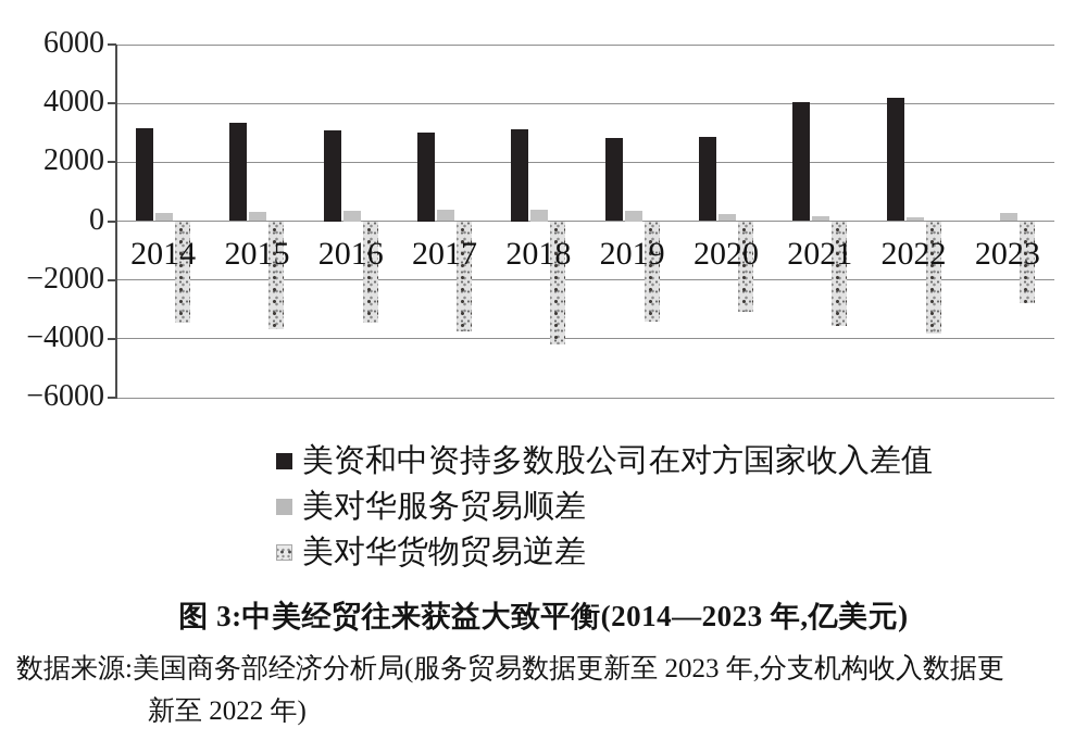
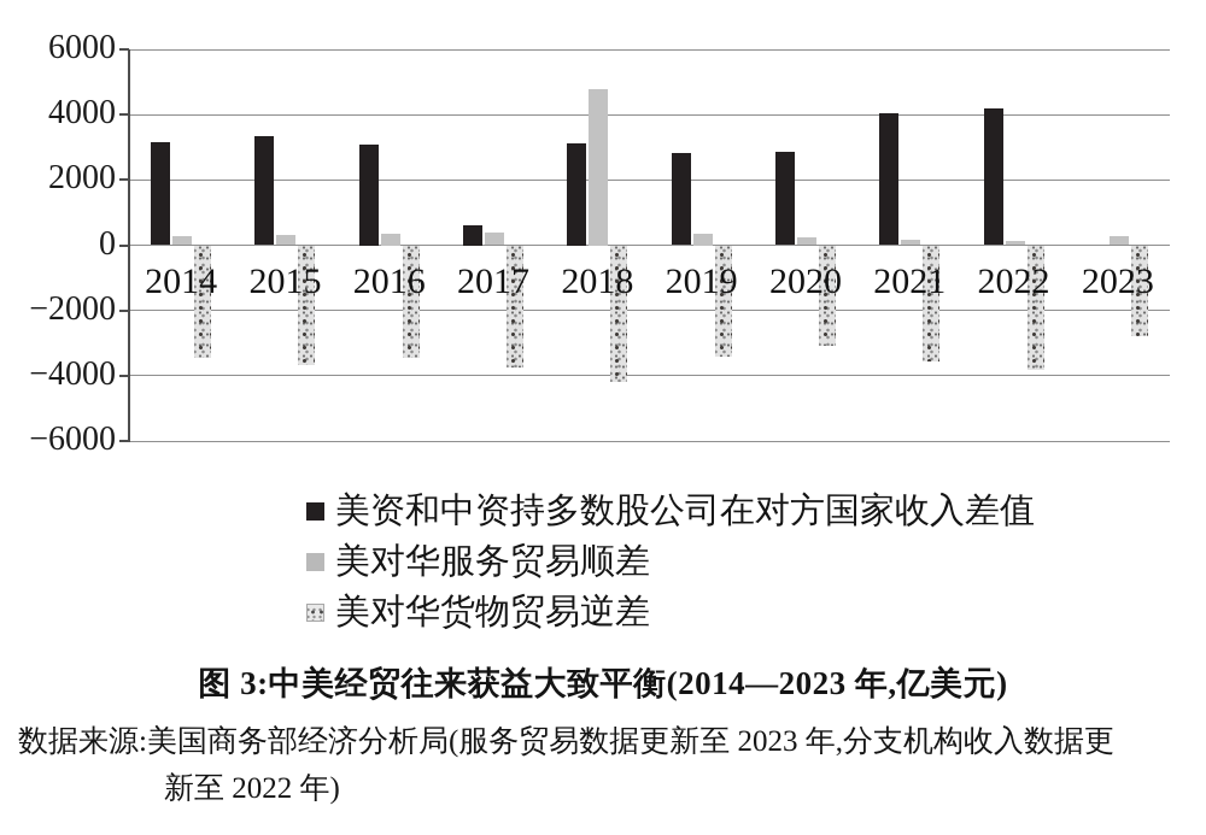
美资和中资持多数股公司在对方国家收入差值/2017: 3000 -> 600
美对华服务贸易顺差/2018: 400 -> 4800
